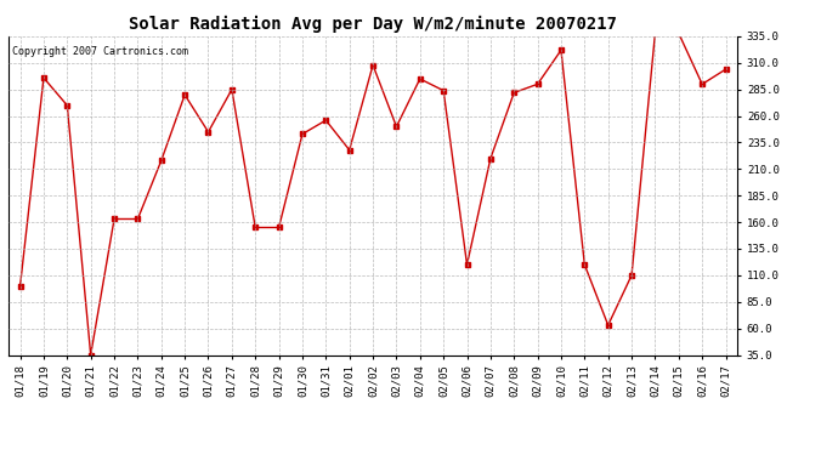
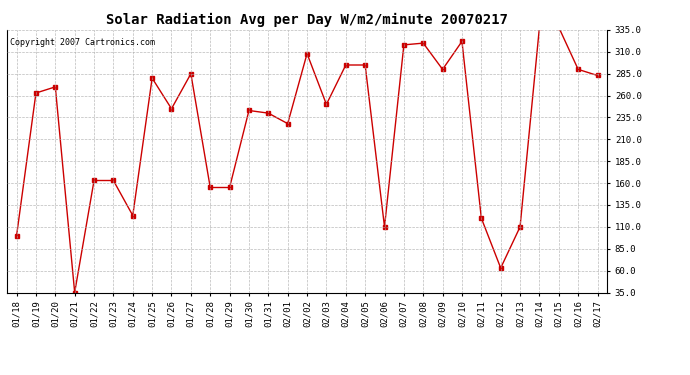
01/19: 296 -> 263
01/24: 218 -> 123
01/31: 256 -> 240
02/05: 284 -> 295
02/06: 120 -> 110
02/07: 220 -> 318
02/08: 282 -> 320
02/17: 304 -> 283
